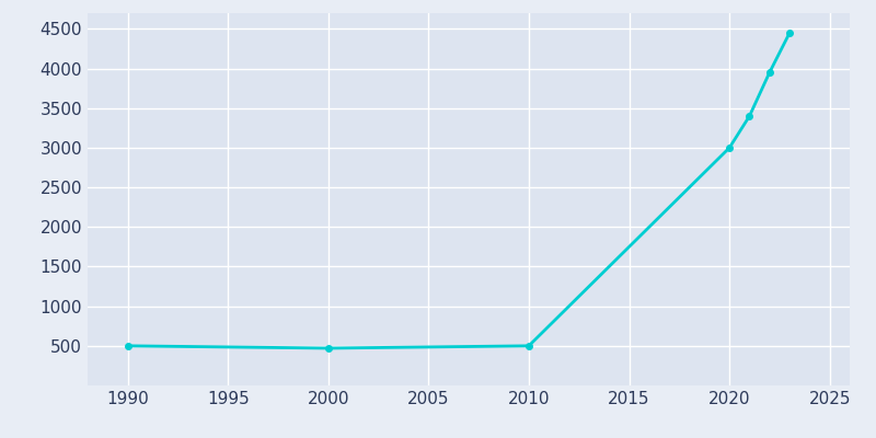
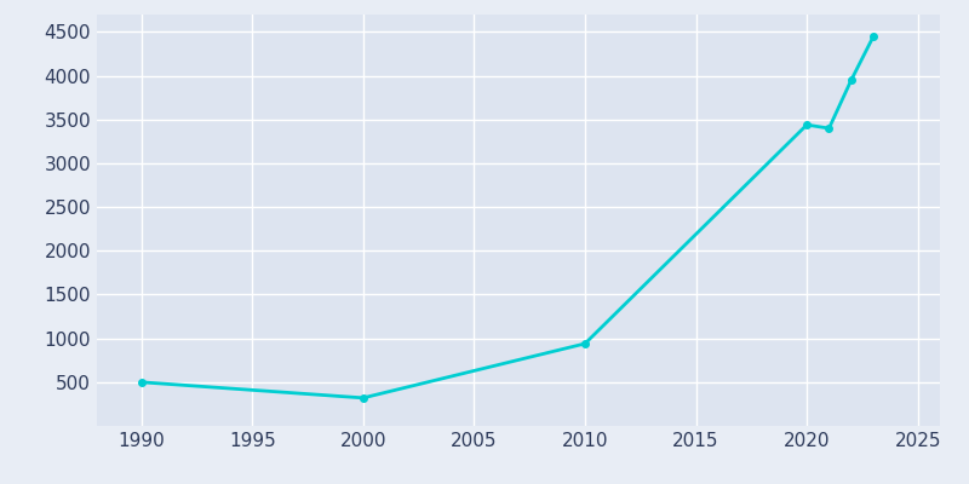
2000: 470 -> 320
2010: 500 -> 940
2020: 3000 -> 3440
